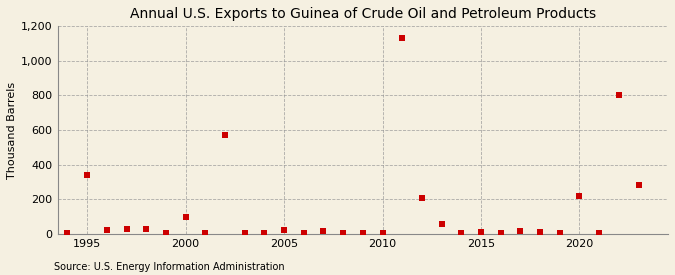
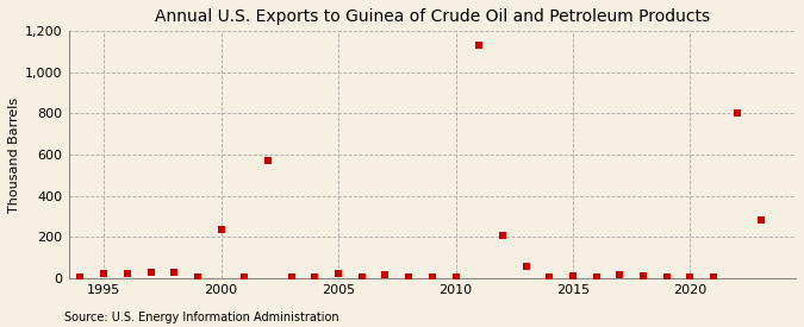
1995: 340 -> 20
2000: 100 -> 240
2020: 220 -> 0
